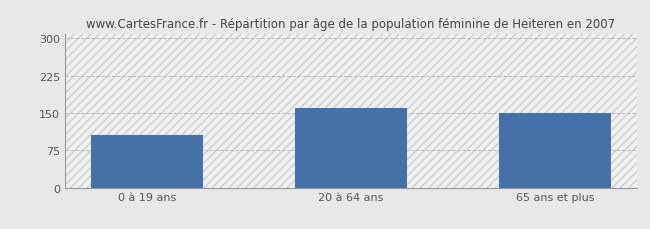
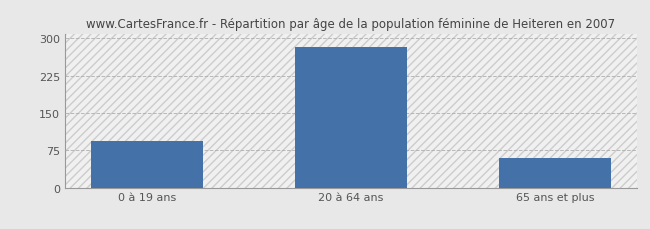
0 à 19 ans: 105 -> 93
20 à 64 ans: 160 -> 283
65 ans et plus: 150 -> 60
